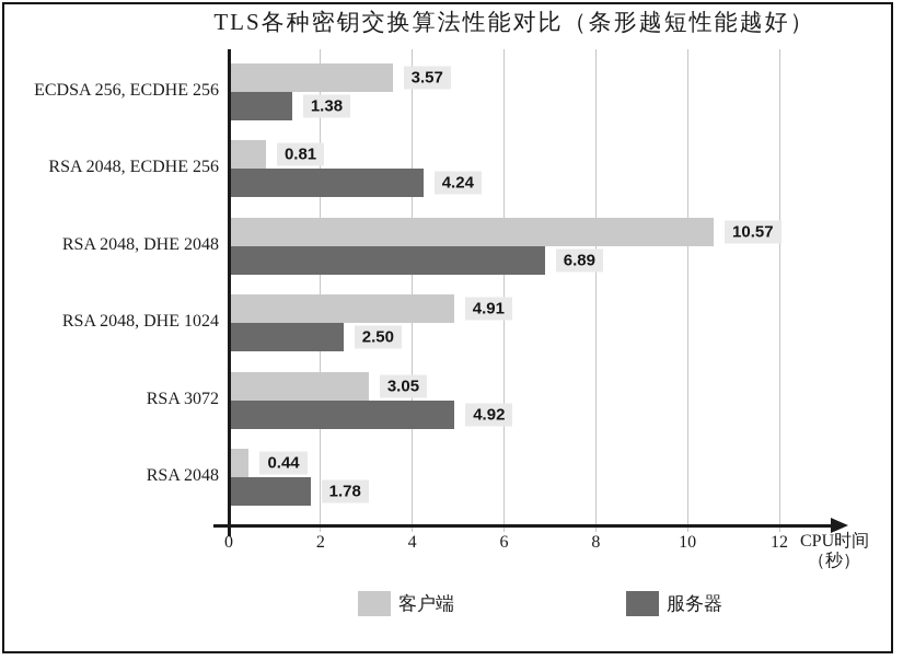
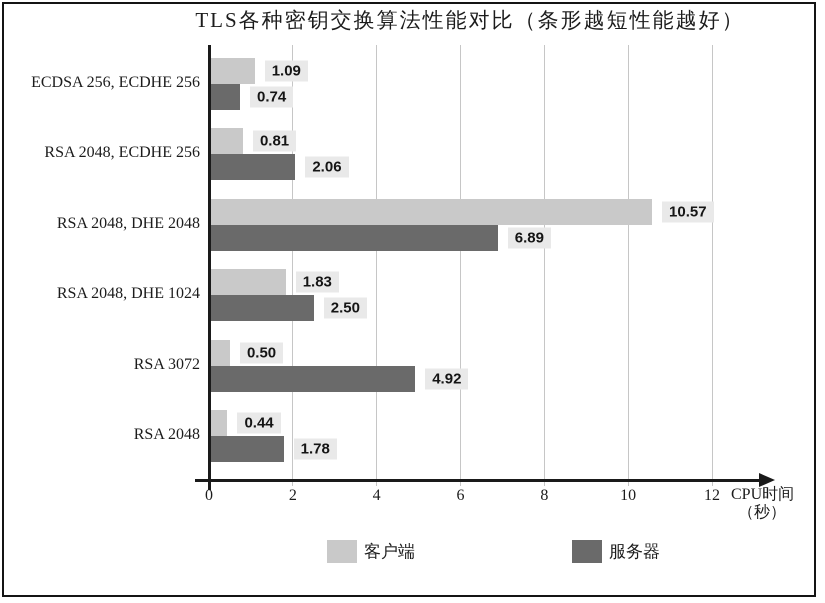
客户端/ECDSA 256, ECDHE 256: 3.57 -> 1.09
服务器/ECDSA 256, ECDHE 256: 1.38 -> 0.74
服务器/RSA 2048, ECDHE 256: 4.24 -> 2.06
客户端/RSA 2048, DHE 1024: 4.91 -> 1.83
客户端/RSA 3072: 3.05 -> 0.50
